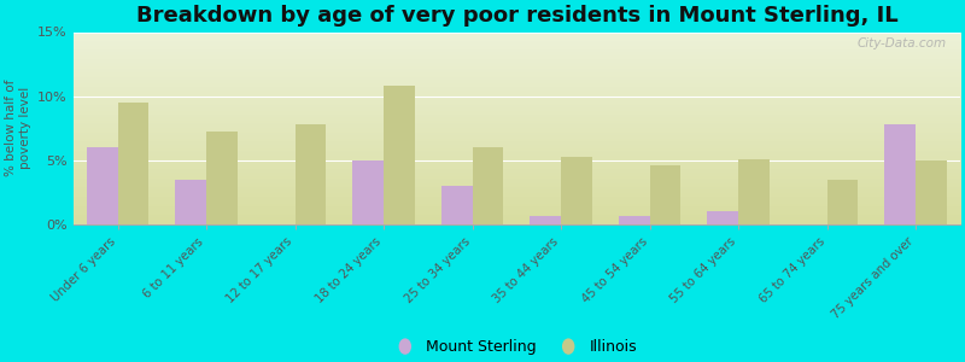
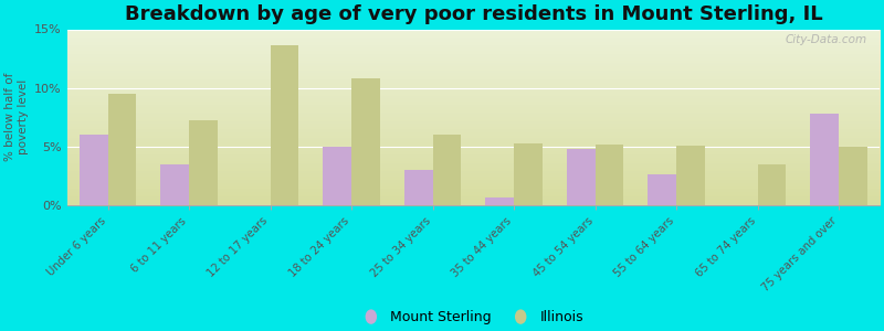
Illinois/12 to 17 years: 7.8% -> 13.6%
Mount Sterling/45 to 54 years: 0.7% -> 4.8%
Illinois/45 to 54 years: 4.6% -> 5.2%
Mount Sterling/55 to 64 years: 1.0% -> 2.6%
